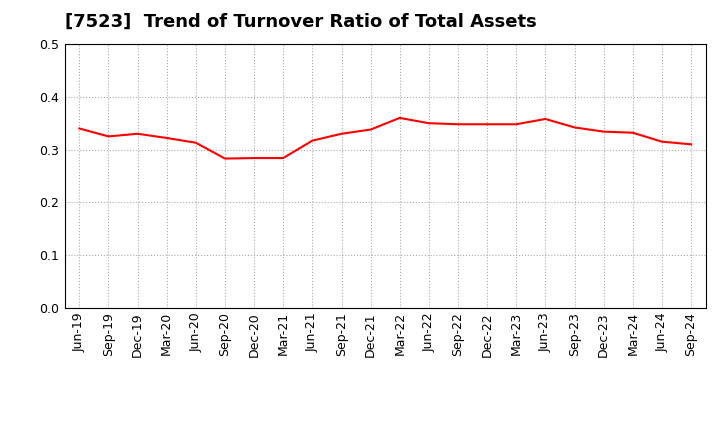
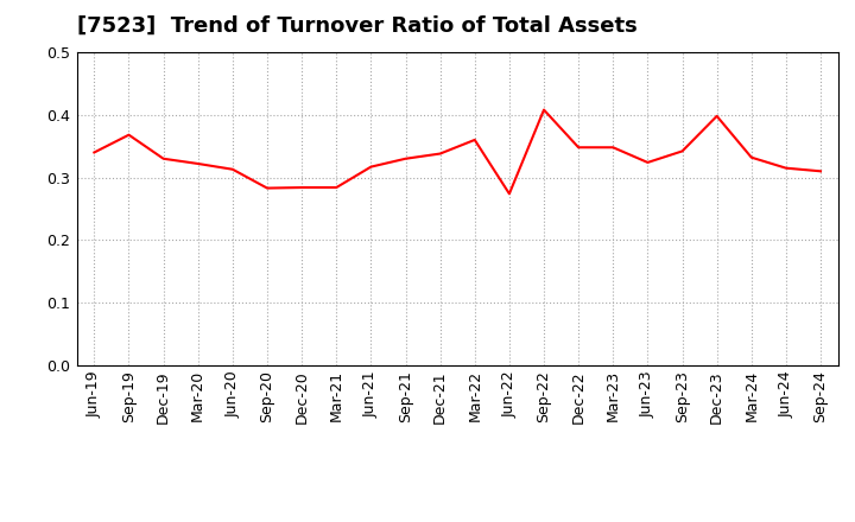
Sep-19: 0.325 -> 0.368
Jun-22: 0.350 -> 0.274
Sep-22: 0.348 -> 0.408
Jun-23: 0.358 -> 0.324
Dec-23: 0.334 -> 0.398
